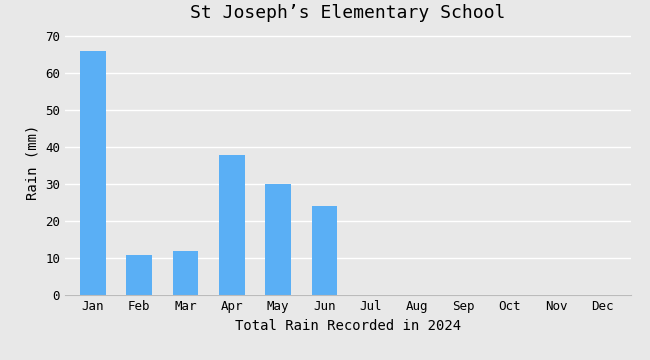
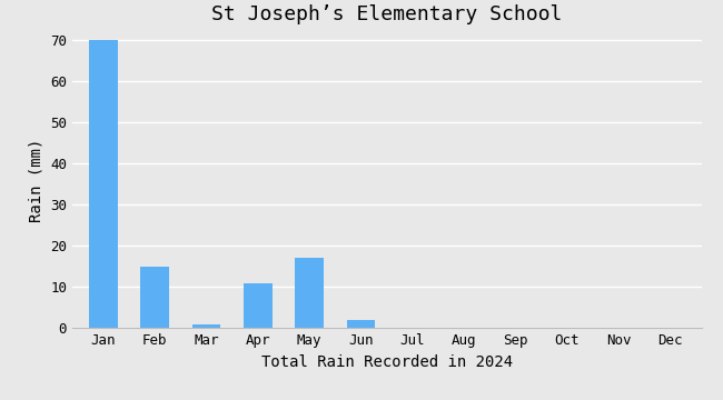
Jan: 66 -> 70
Feb: 11 -> 15
Mar: 12 -> 1
Apr: 38 -> 11
May: 30 -> 17
Jun: 24 -> 2
